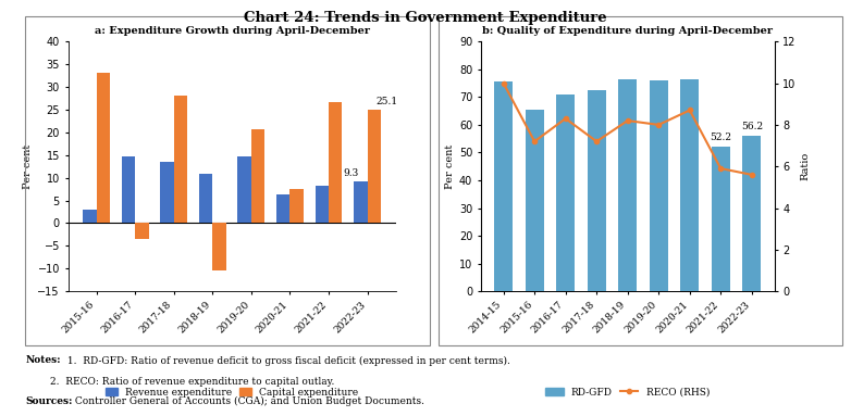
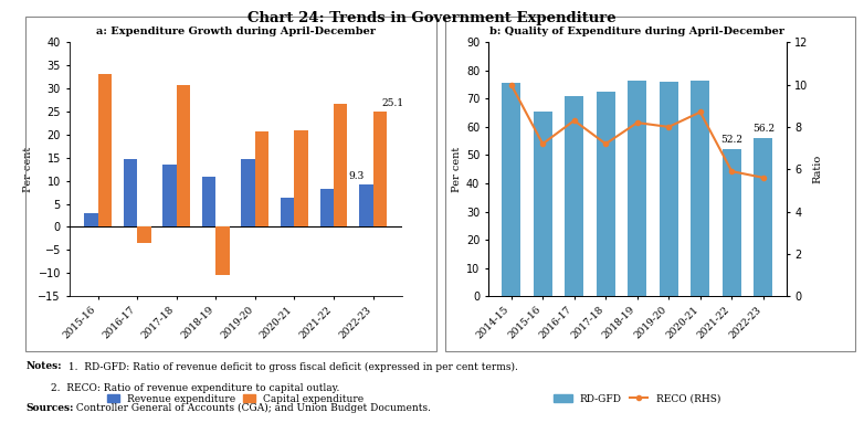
a: Expenditure Growth during April-December/Capital expenditure/2017-18: 28.0 -> 30.8
a: Expenditure Growth during April-December/Capital expenditure/2020-21: 7.5 -> 21.0
